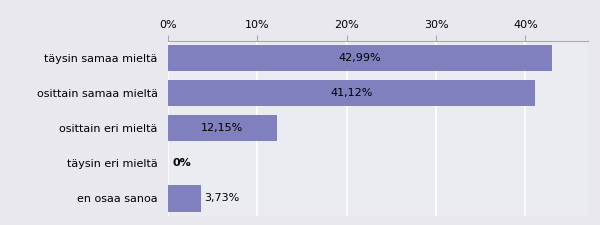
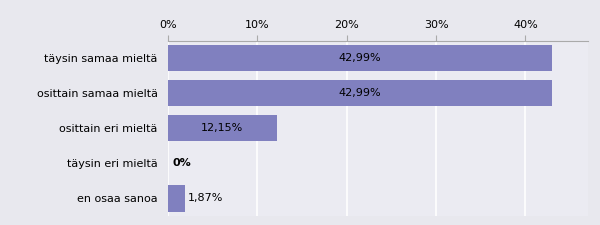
osittain samaa mieltä: 41,12% -> 42,99%
en osaa sanoa: 3,73% -> 1,87%
